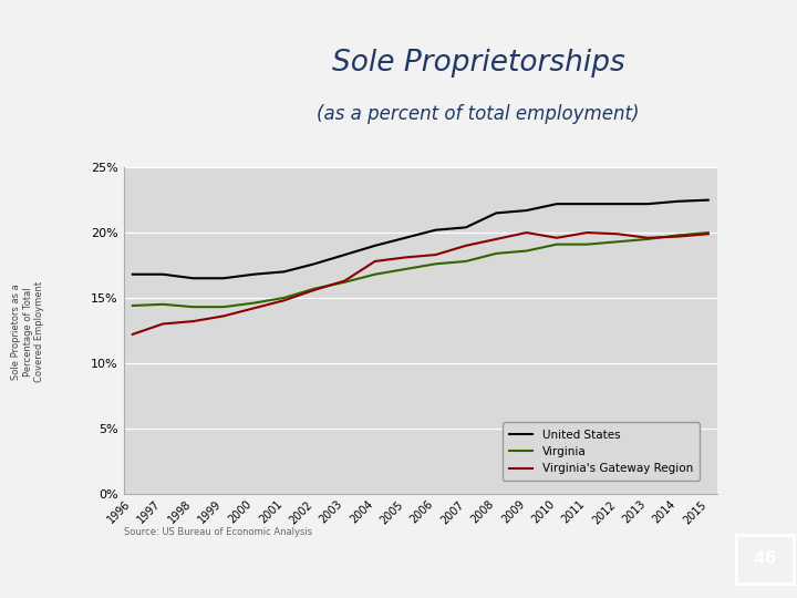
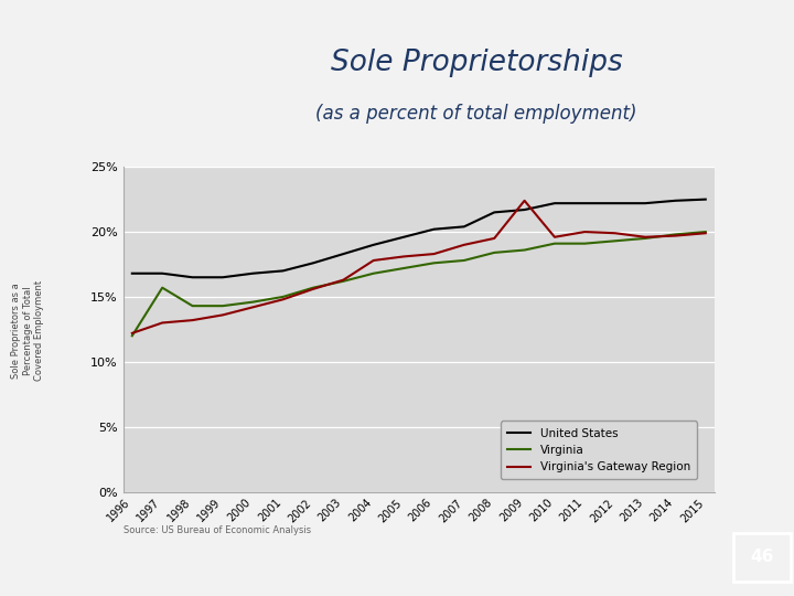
Virginia/1996: 14.4% -> 12.0%
Virginia/1997: 14.5% -> 15.7%
Virginia's Gateway Region/2009: 20.0% -> 22.4%
